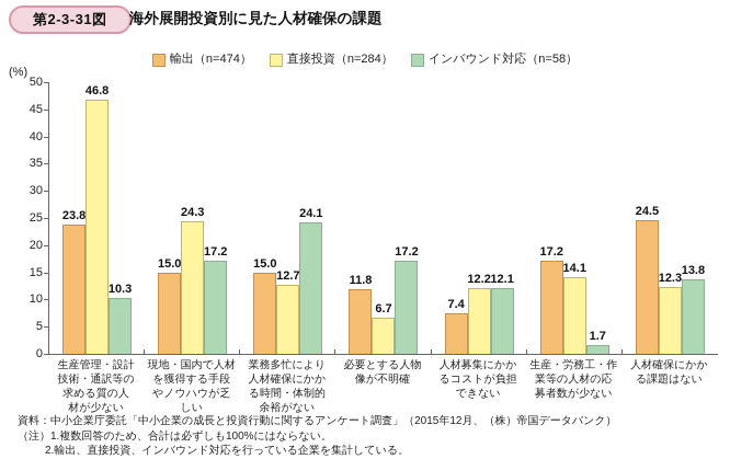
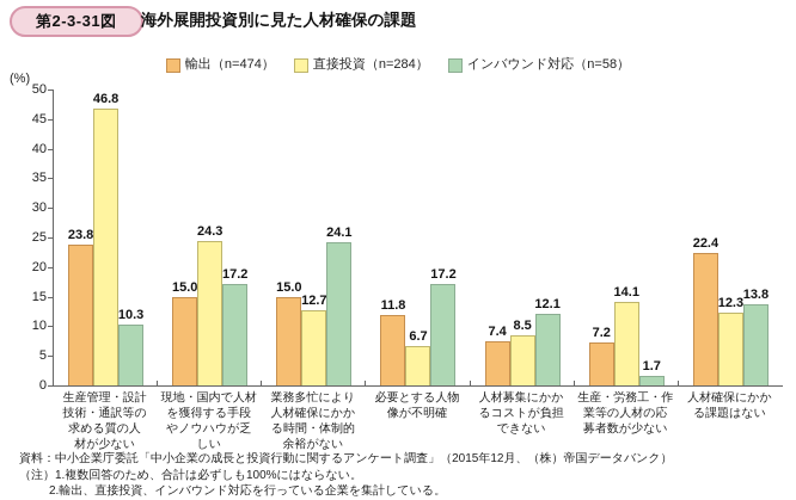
直接投資（n=284）/人材募集にかかるコストが負担できない: 12.2 -> 8.5
輸出（n=474）/生産・労務工・作業等の人材の応募者数が少ない: 17.2 -> 7.2
輸出（n=474）/人材確保にかかる課題はない: 24.5 -> 22.4
